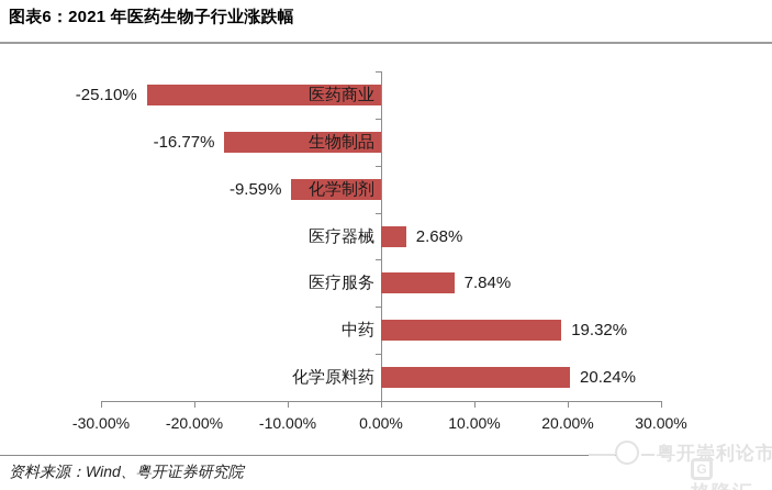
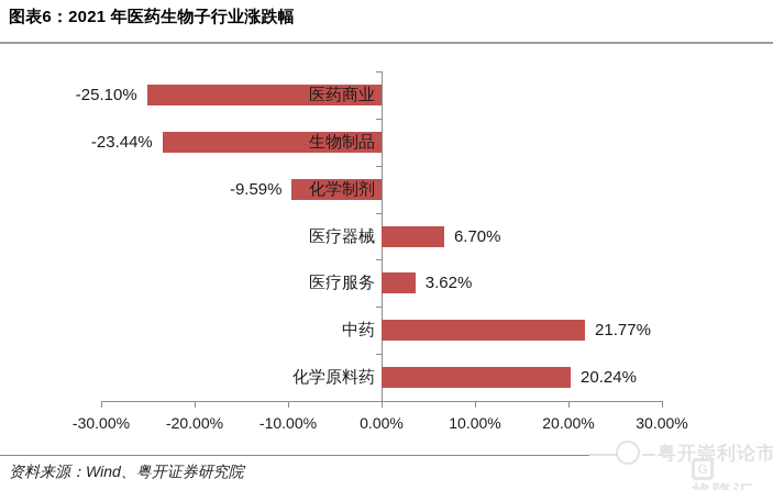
生物制品: -16.77% -> -23.44%
医疗器械: 2.68% -> 6.70%
医疗服务: 7.84% -> 3.62%
中药: 19.32% -> 21.77%
